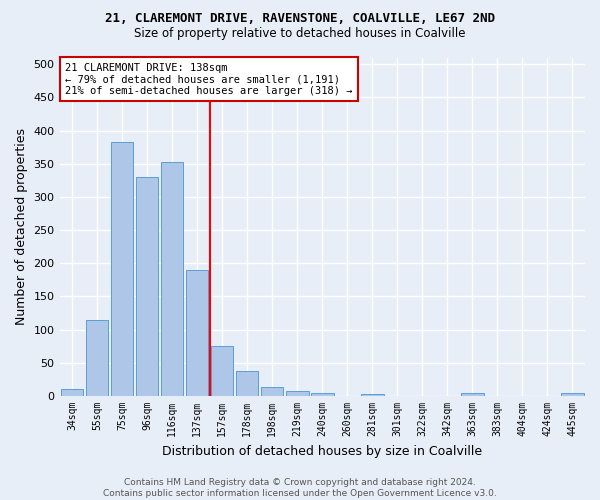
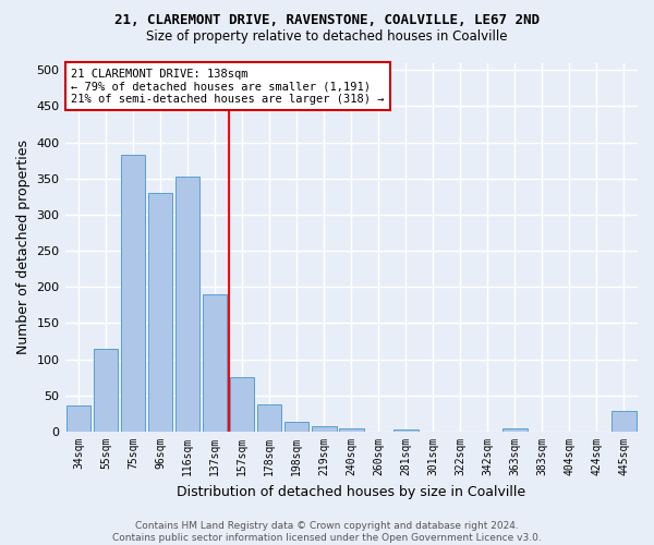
34sqm: 11 -> 36
445sqm: 4 -> 28
